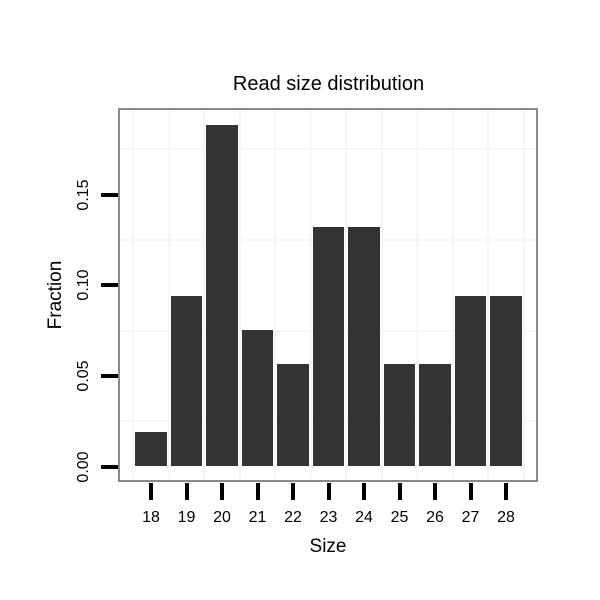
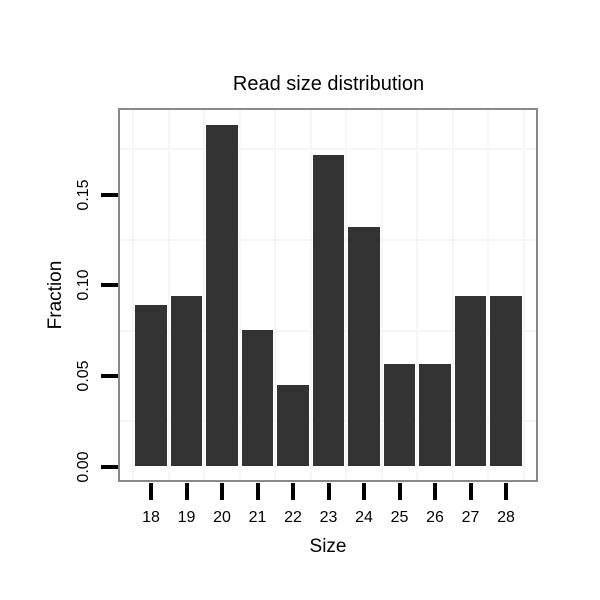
18: 0.019 -> 0.089
22: 0.057 -> 0.045
23: 0.132 -> 0.172
